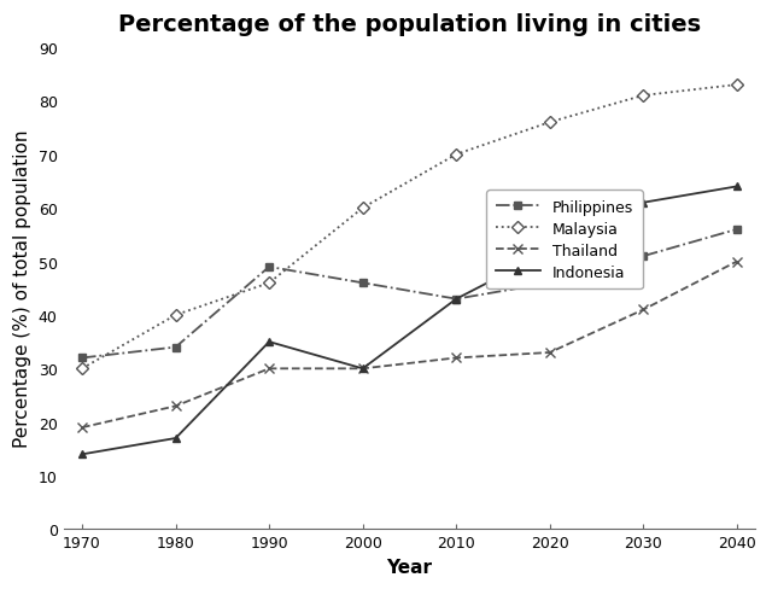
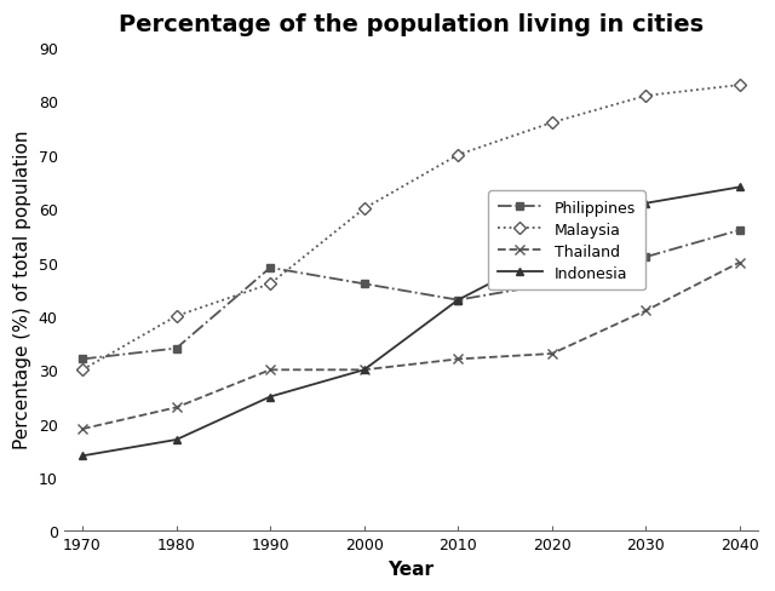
Indonesia/1990: 35 -> 25
